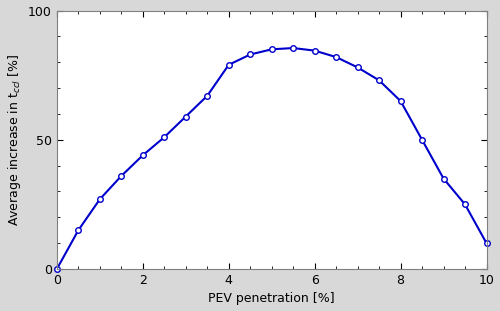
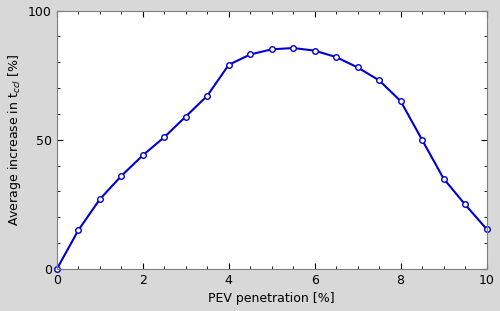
10: 10.0 -> 15.5
